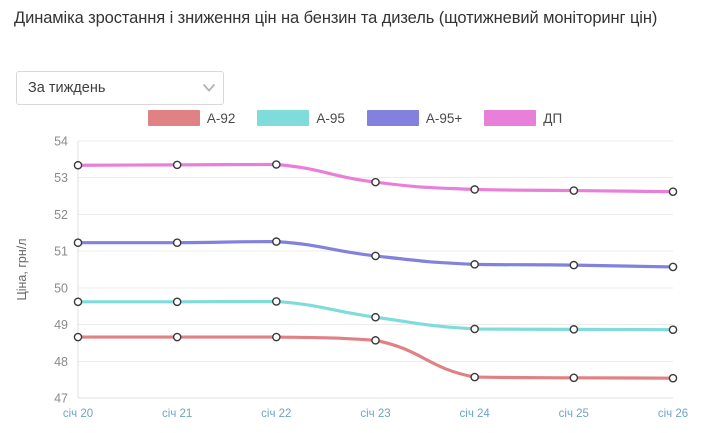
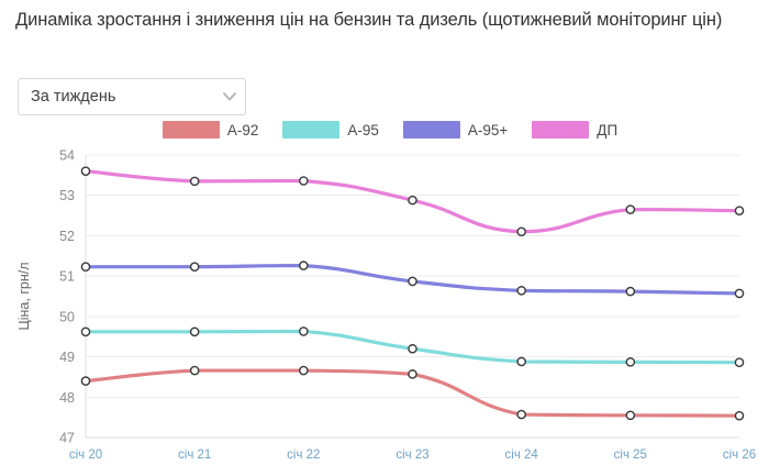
A-92/січ 20: 48.7 -> 48.4
ДП/січ 20: 53.3 -> 53.6
ДП/січ 24: 52.7 -> 52.1
